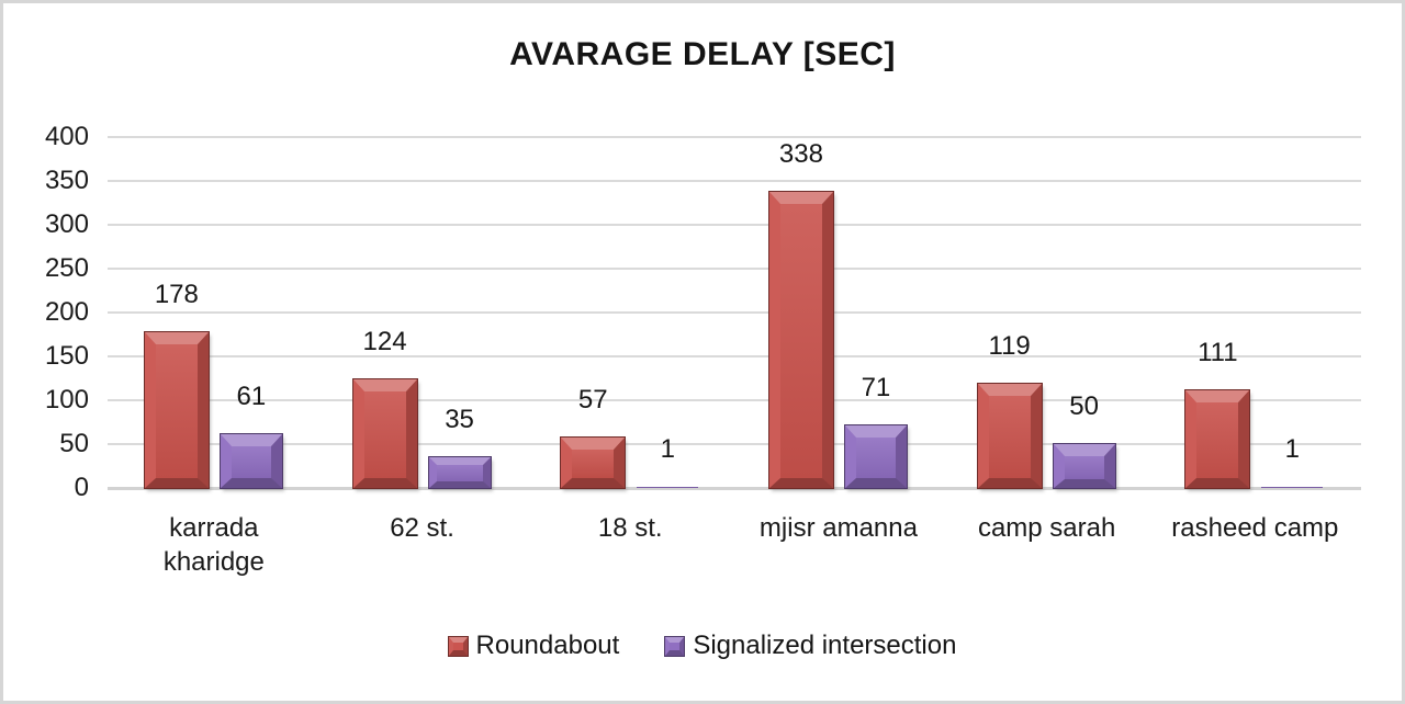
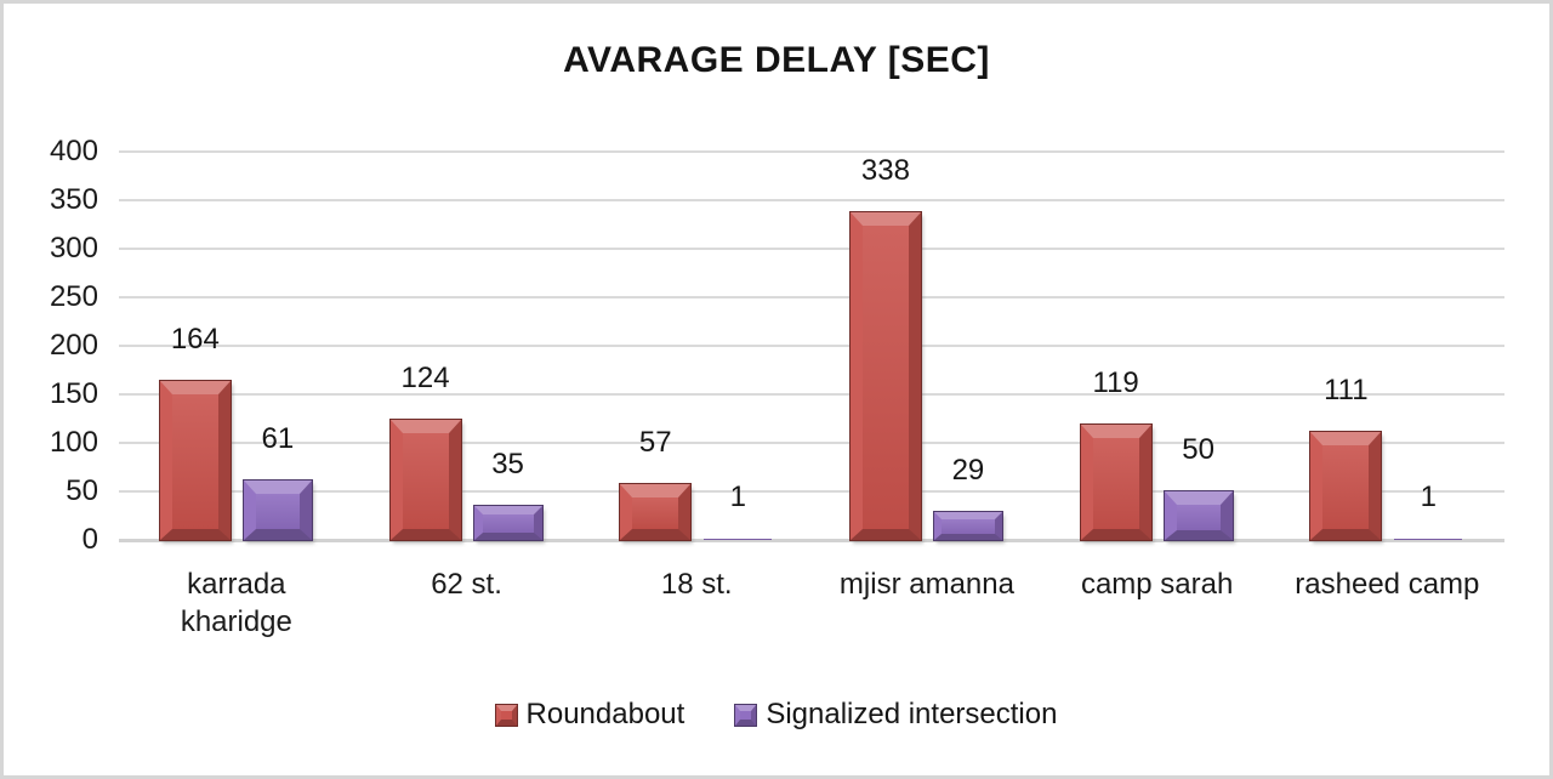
Roundabout/karrada kharidge: 178 -> 164
Signalized intersection/mjisr amanna: 71 -> 29
